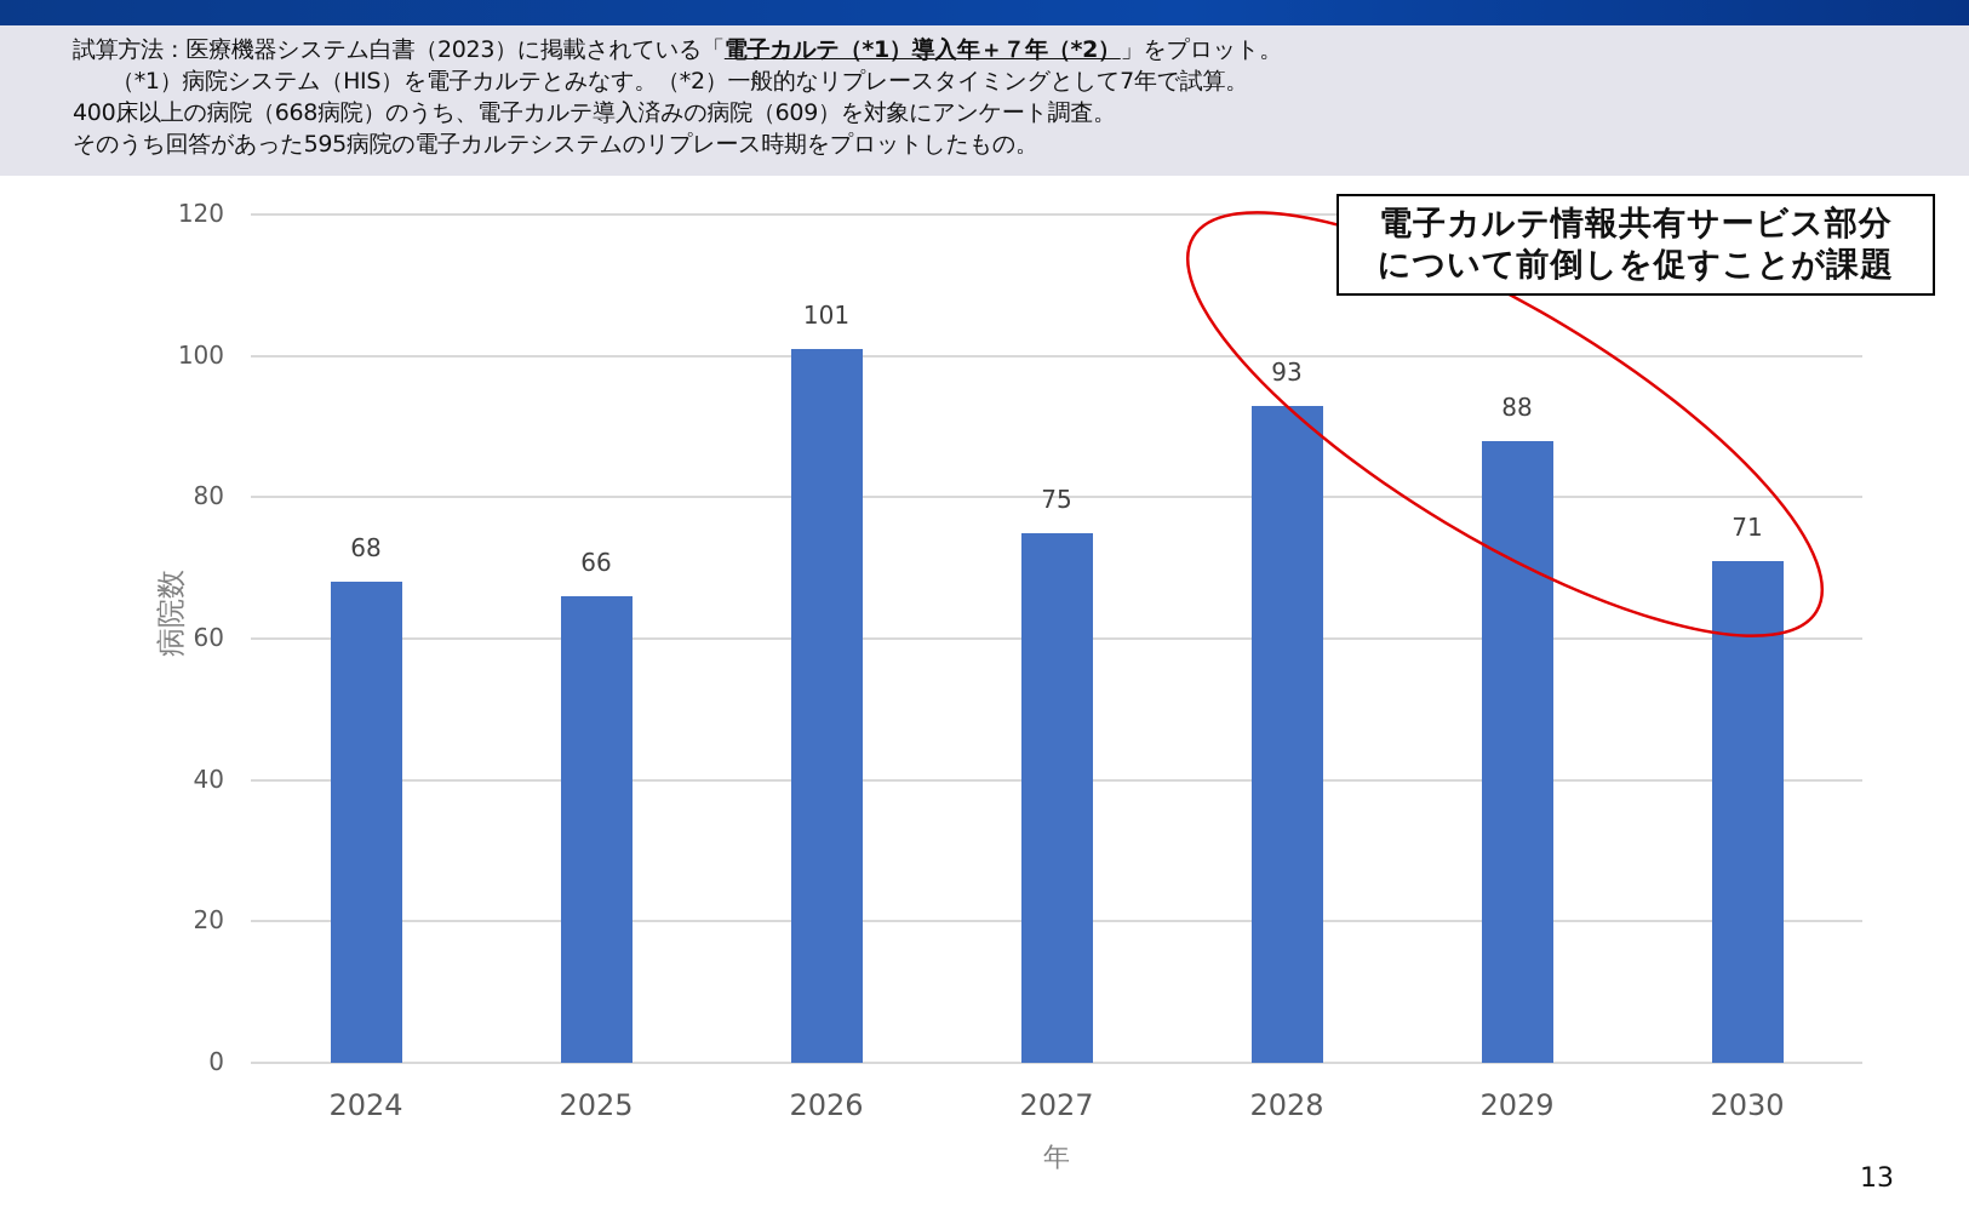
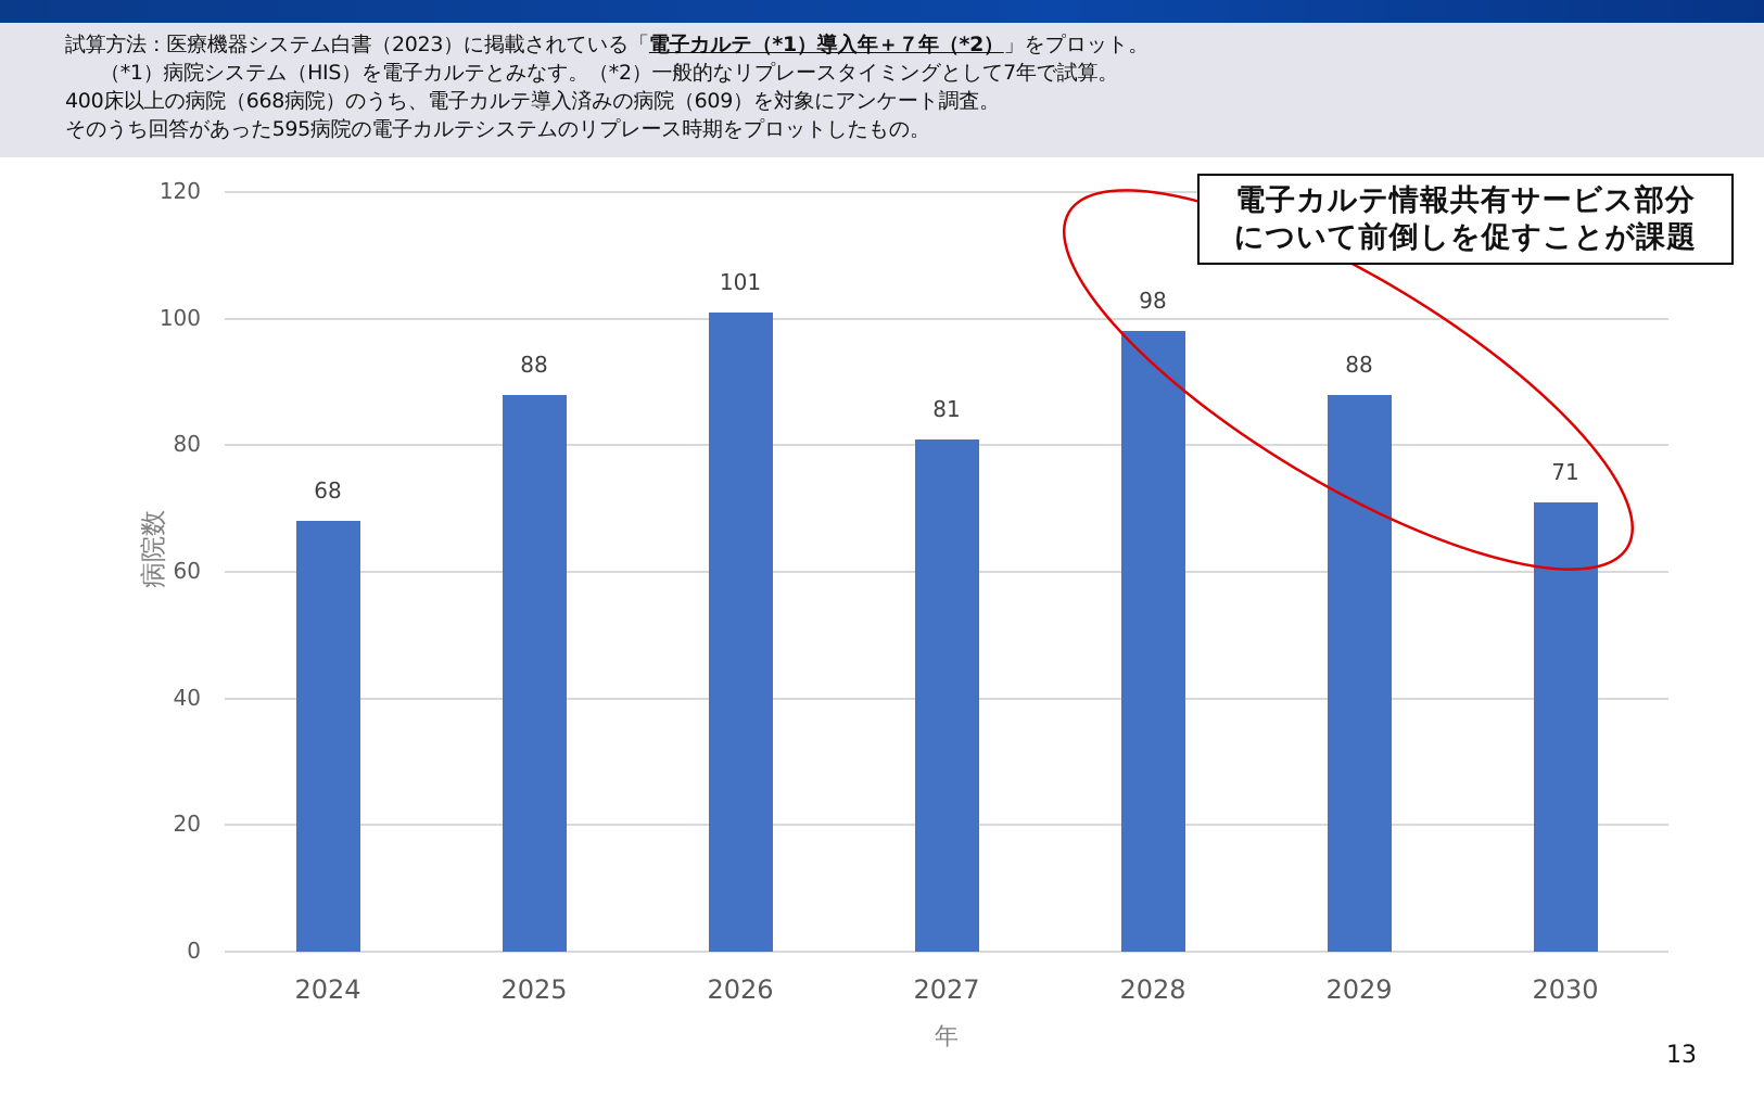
2025: 66 -> 88
2027: 75 -> 81
2028: 93 -> 98
